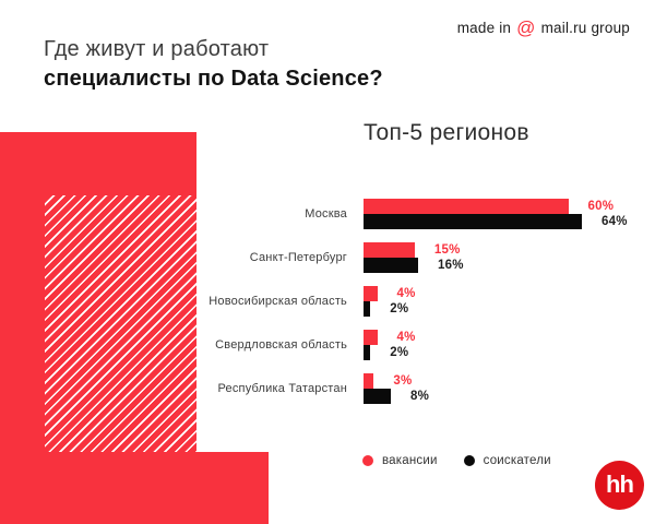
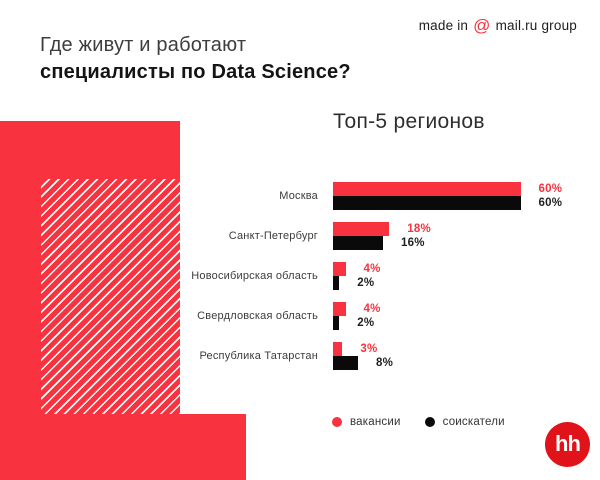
соискатели/Москва: 64% -> 60%
вакансии/Санкт-Петербург: 15% -> 18%
